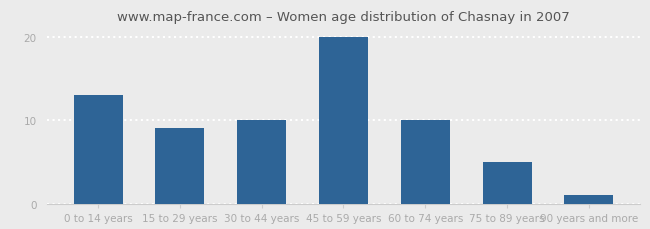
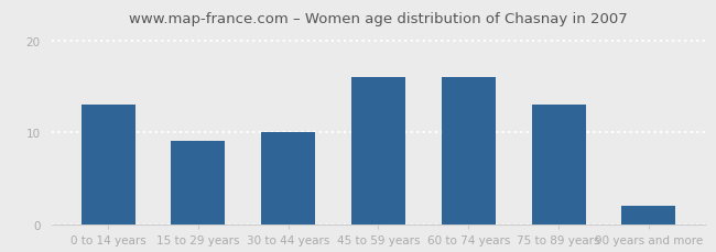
45 to 59 years: 20 -> 16
60 to 74 years: 10 -> 16
75 to 89 years: 5 -> 13
90 years and more: 1 -> 2
